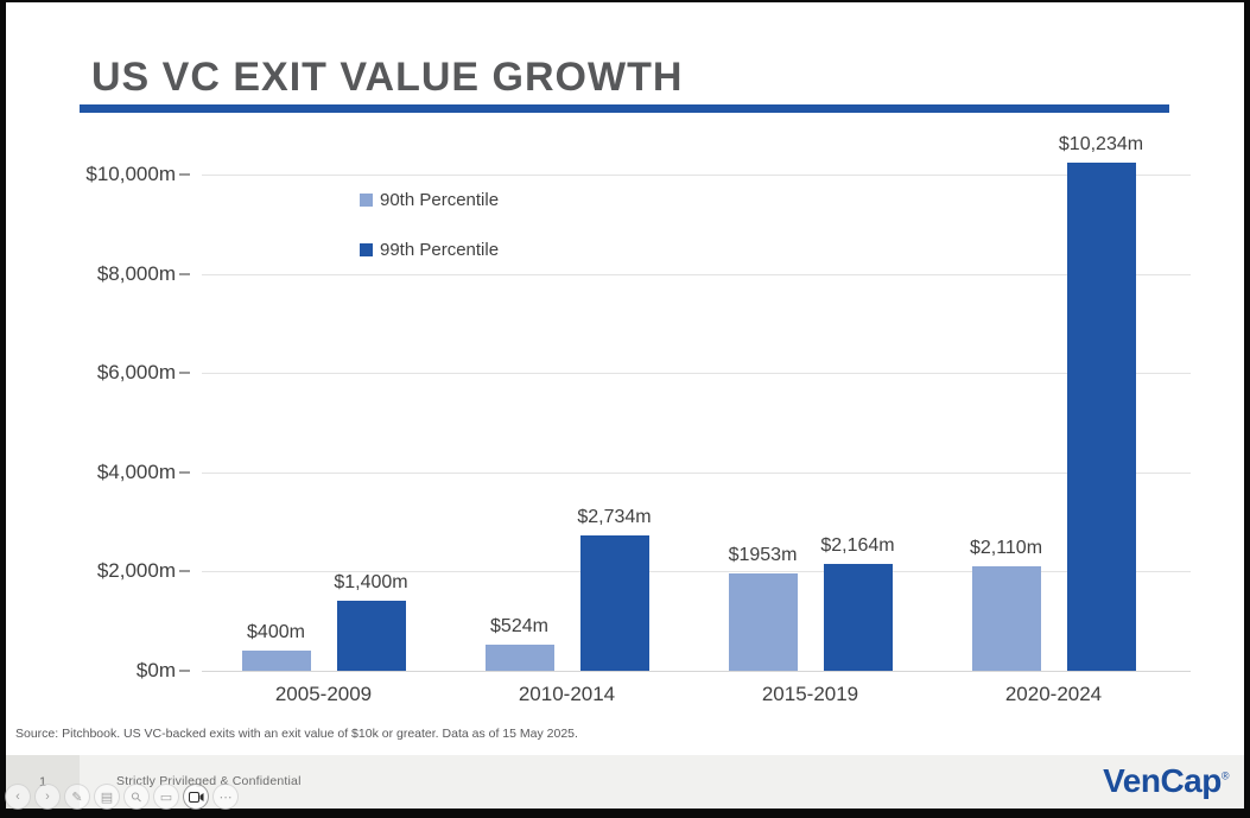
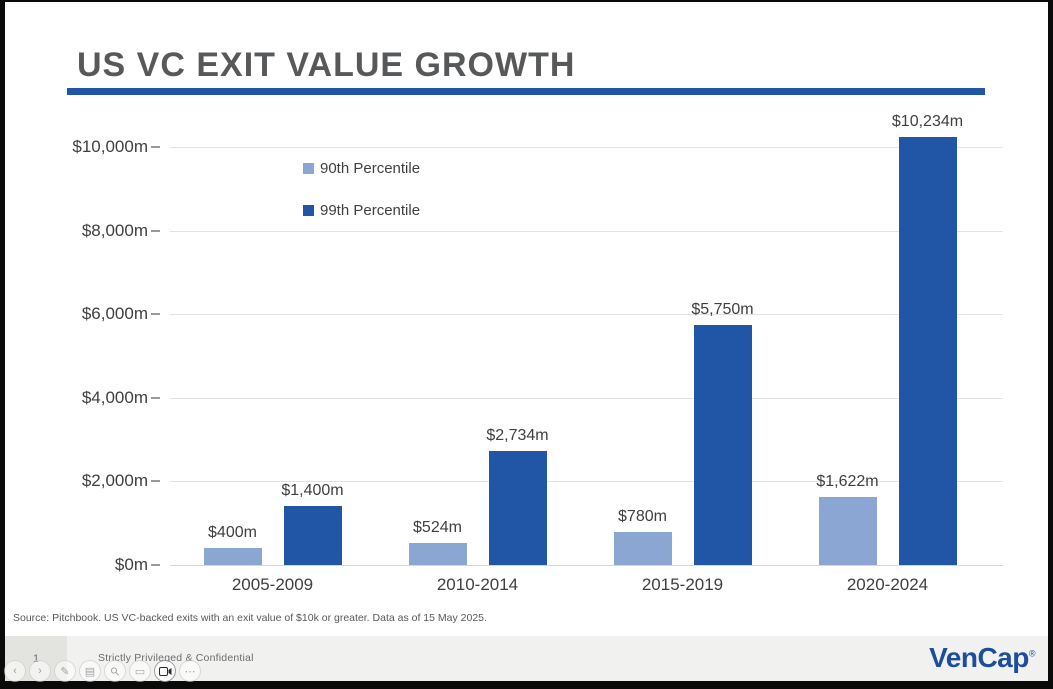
90th Percentile/2015-2019: $1953m -> $780m
99th Percentile/2015-2019: $2,164m -> $5,750m
90th Percentile/2020-2024: $2,110m -> $1,622m
